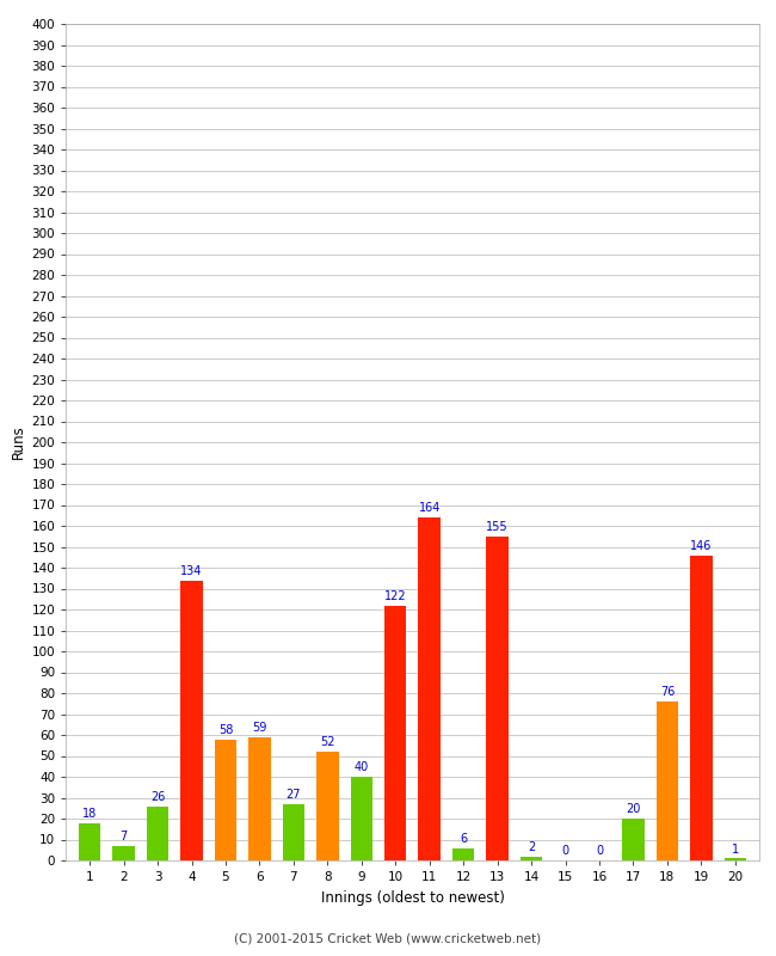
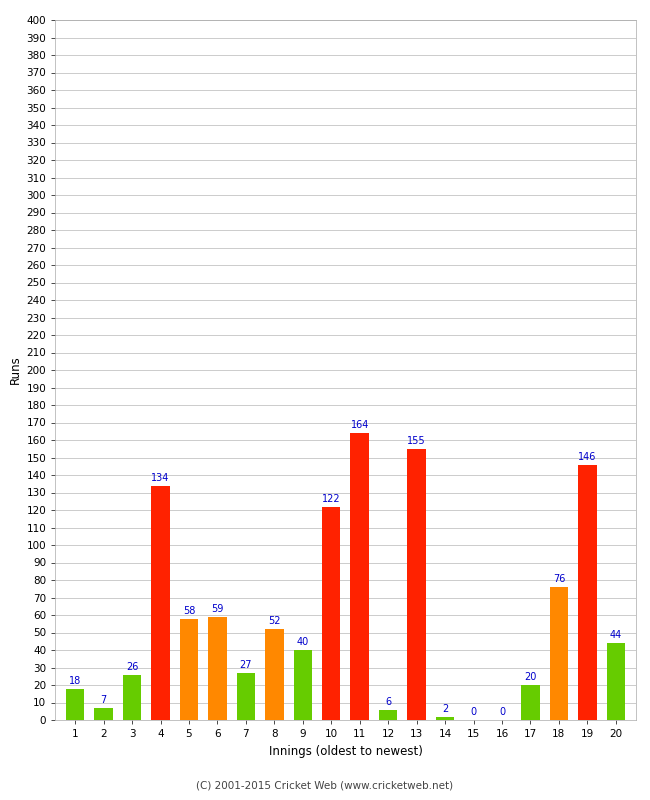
20: 1 -> 44
